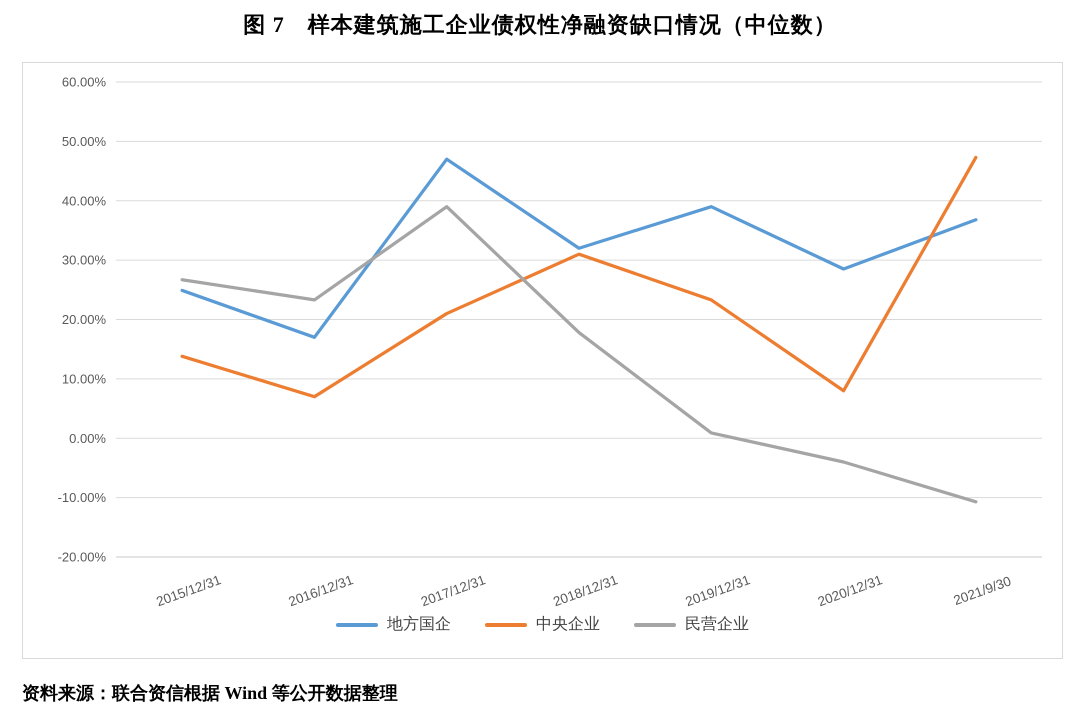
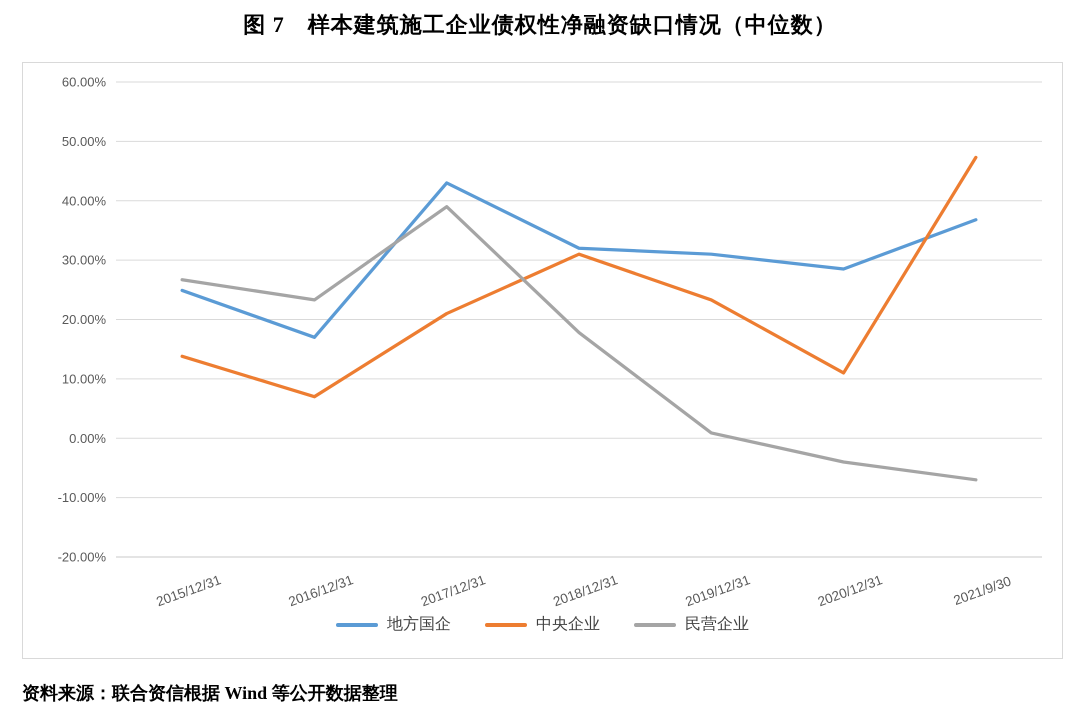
地方国企/2017/12/31: 47% -> 43%
地方国企/2019/12/31: 39% -> 31%
中央企业/2020/12/31: 8% -> 11%
民营企业/2021/9/30: -11% -> -7%
